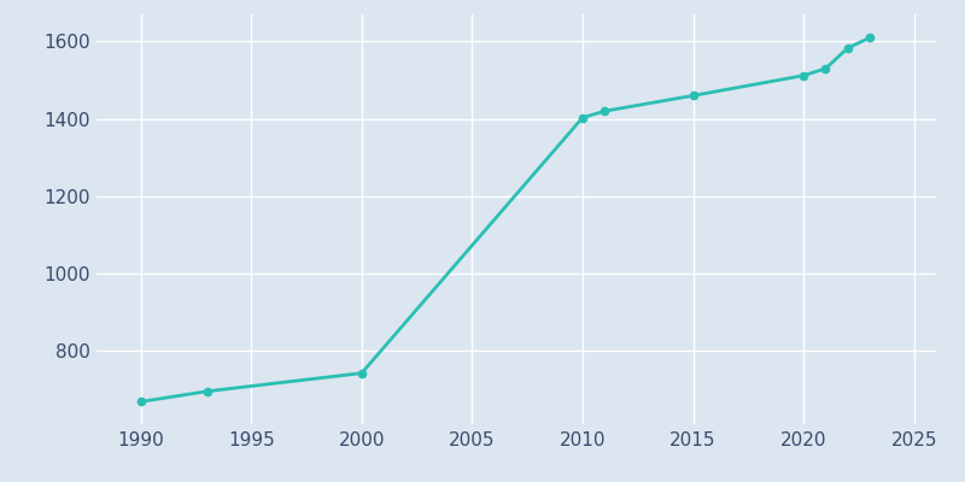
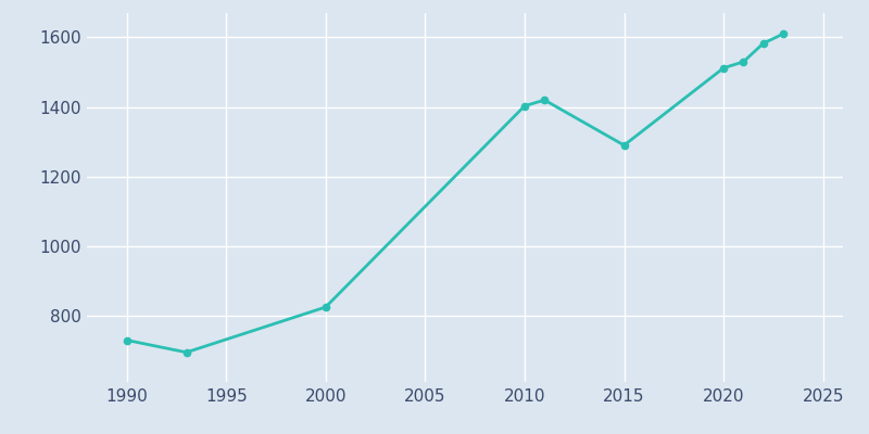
1990: 668 -> 730
2000: 742 -> 825
2015: 1460 -> 1290
